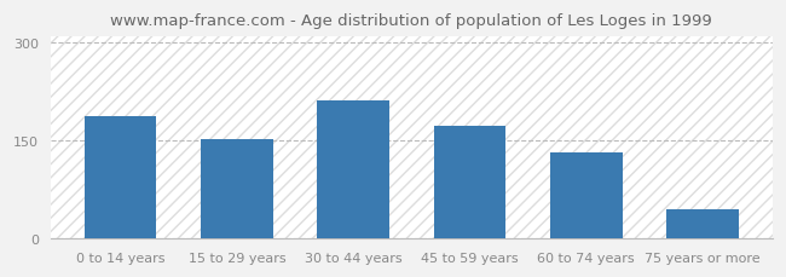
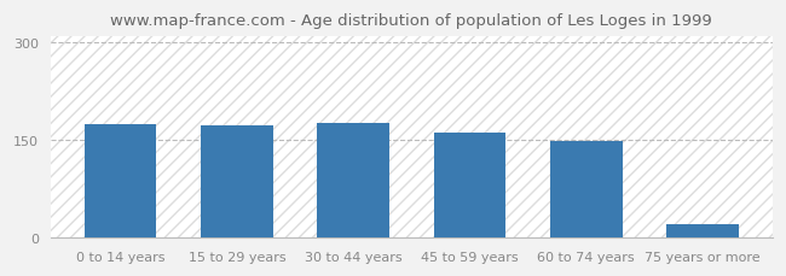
0 to 14 years: 188 -> 175
15 to 29 years: 152 -> 172
30 to 44 years: 212 -> 176
45 to 59 years: 172 -> 161
60 to 74 years: 132 -> 148
75 years or more: 46 -> 22
